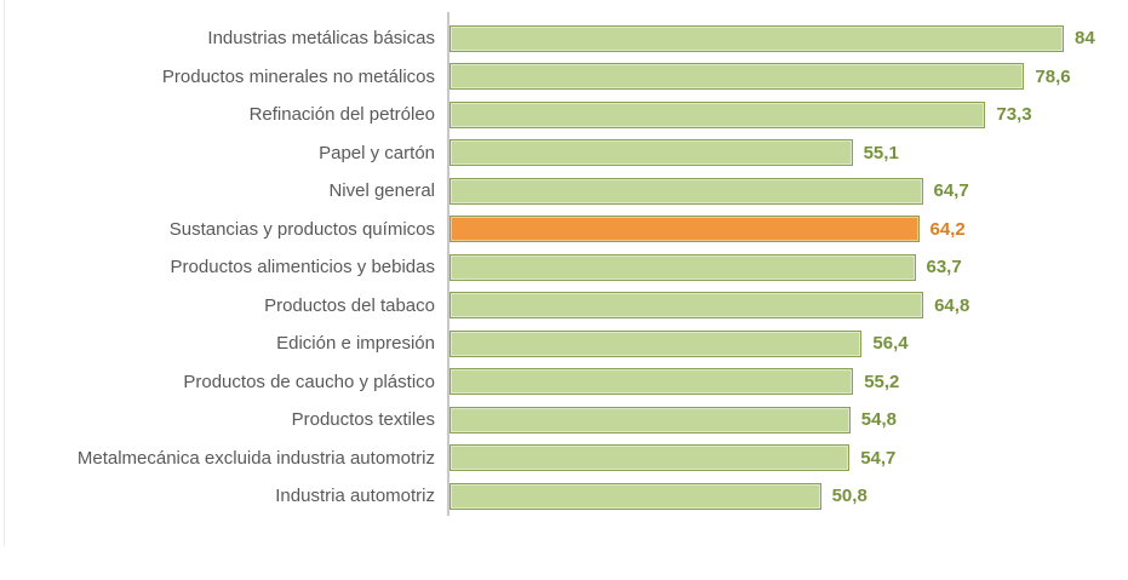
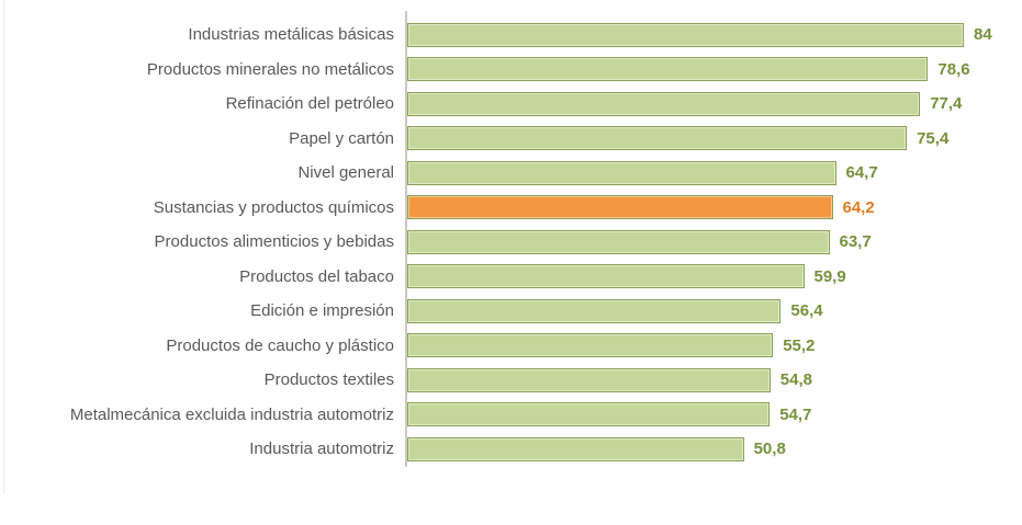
Refinación del petróleo: 73,3 -> 77,4
Papel y cartón: 55,1 -> 75,4
Productos del tabaco: 64,8 -> 59,9
